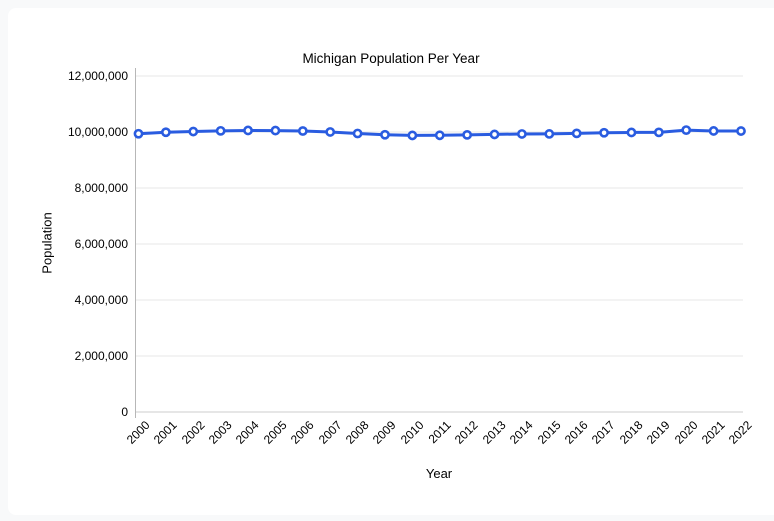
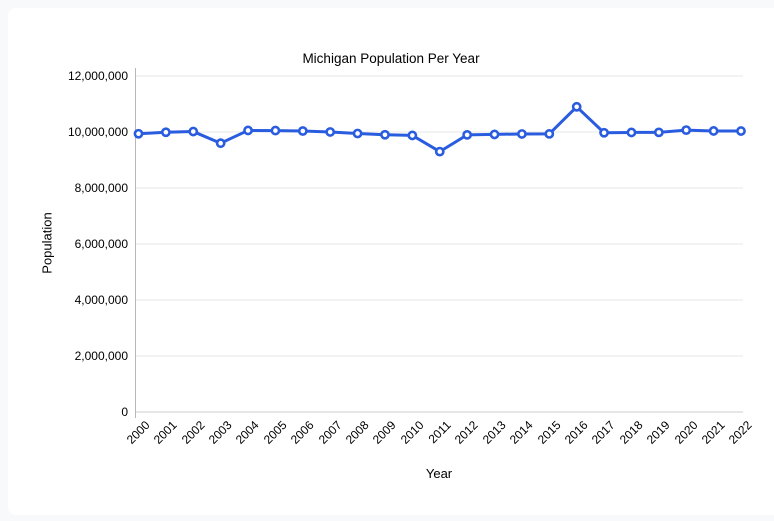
2003: 10000000 -> 9600000
2011: 9900000 -> 9300000
2016: 10000000 -> 10900000
